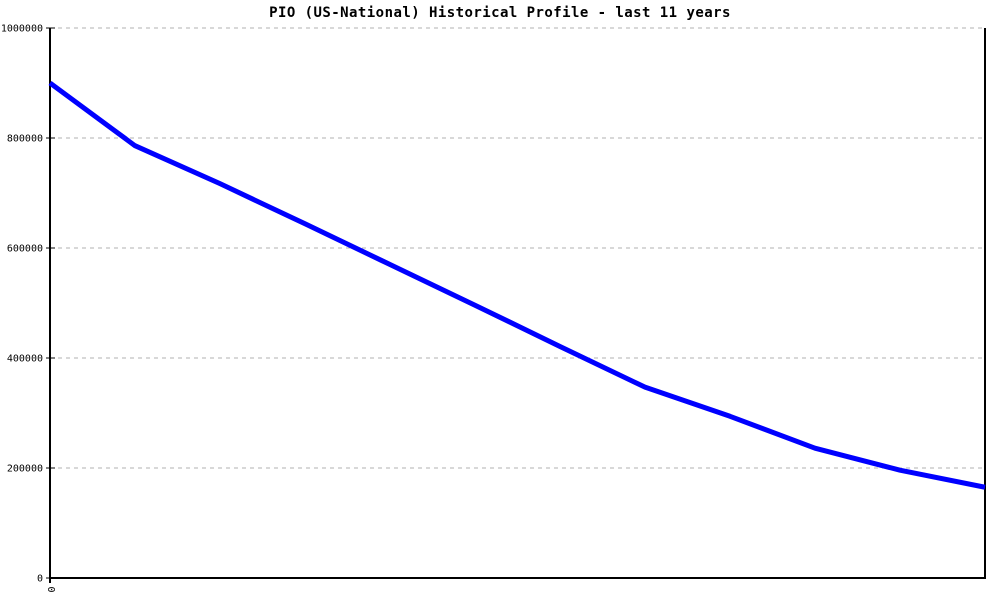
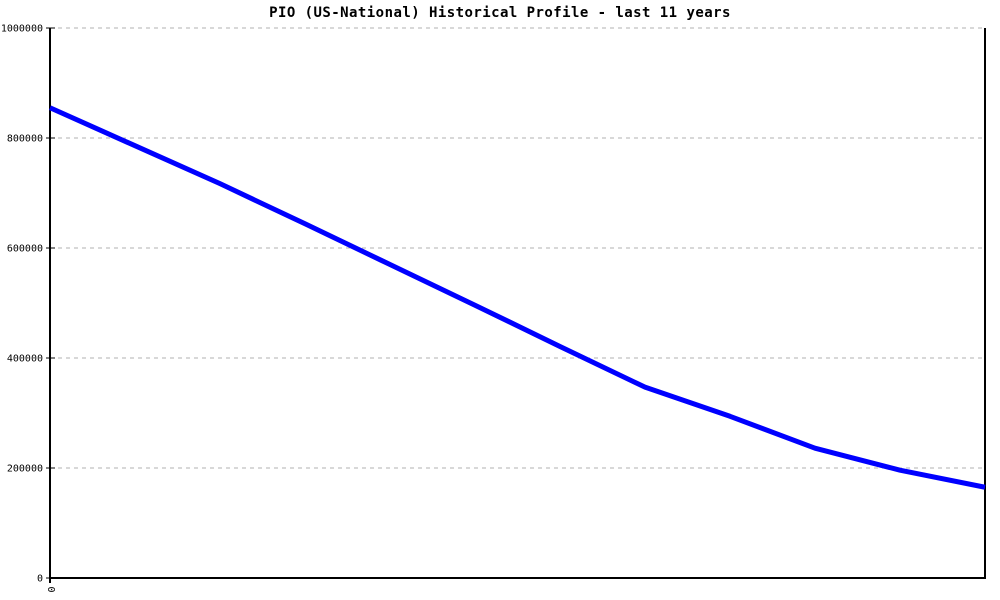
0: 900000 -> 860000
